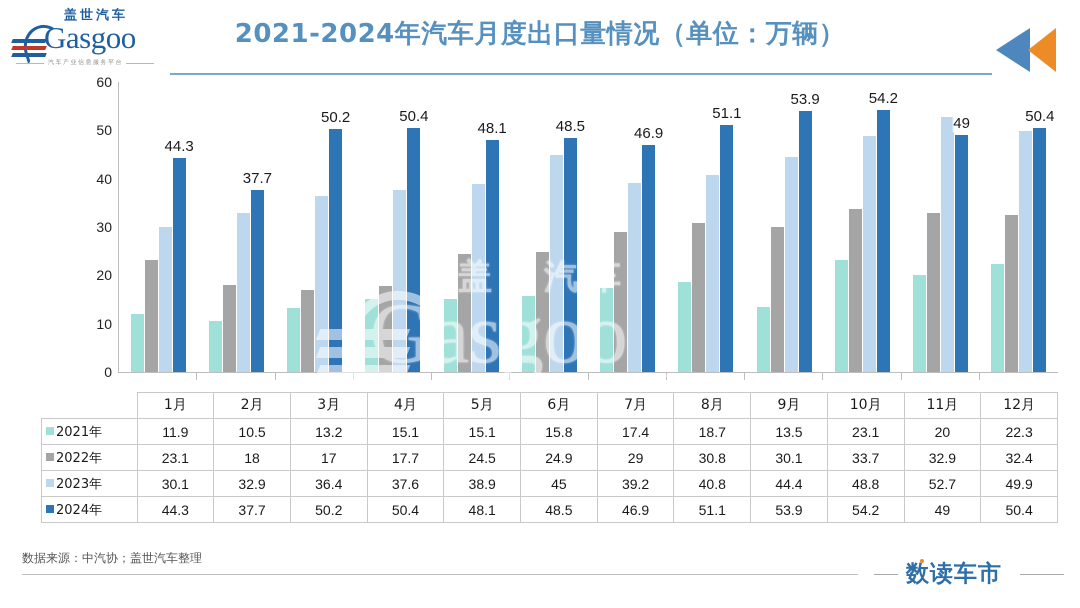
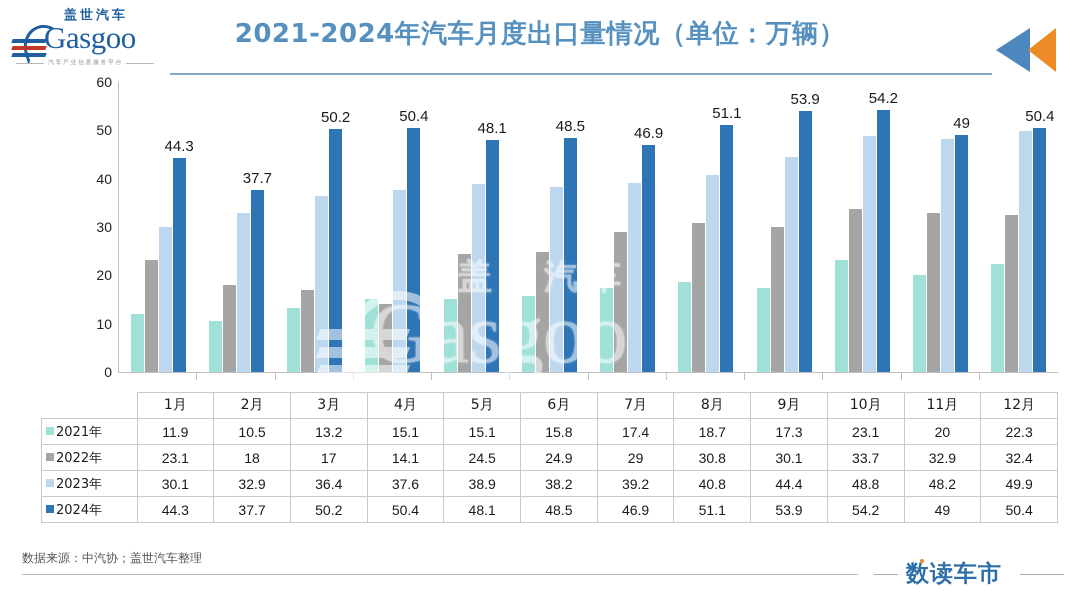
2022年/4月: 17.7 -> 14.1
2023年/6月: 45 -> 38.2
2021年/9月: 13.5 -> 17.3
2023年/11月: 52.7 -> 48.2
